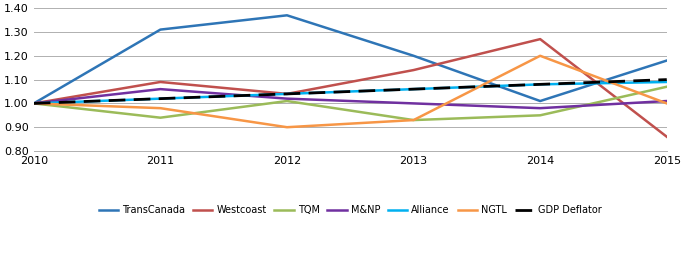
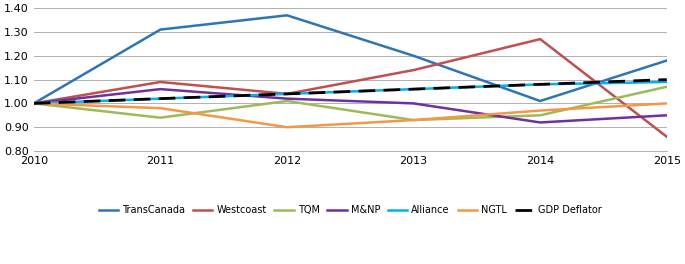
M&NP/2014: 0.98 -> 0.92
NGTL/2014: 1.20 -> 0.97
M&NP/2015: 1.01 -> 0.95
